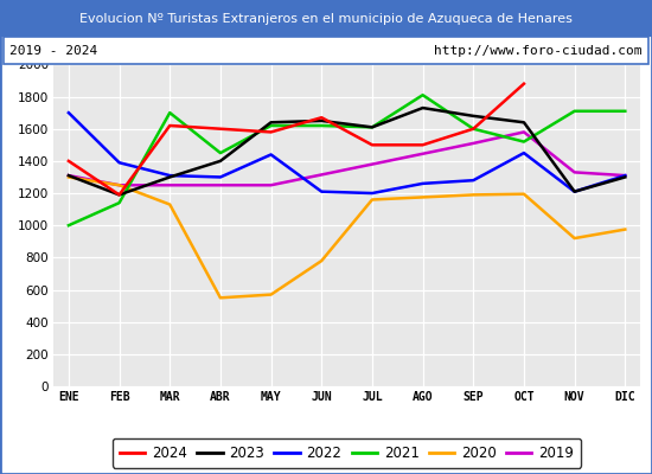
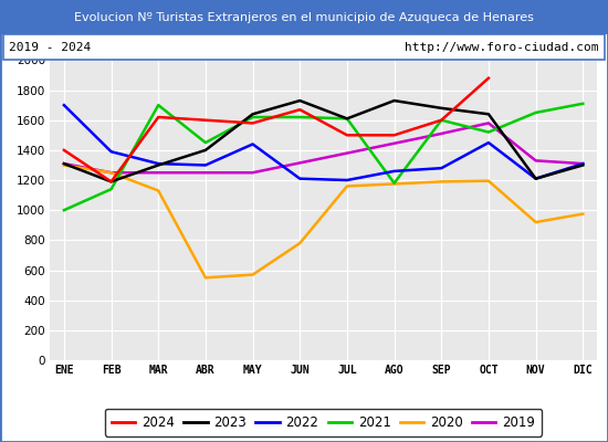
2023/JUN: 1650 -> 1730
2021/AGO: 1810 -> 1180
2021/NOV: 1710 -> 1650
